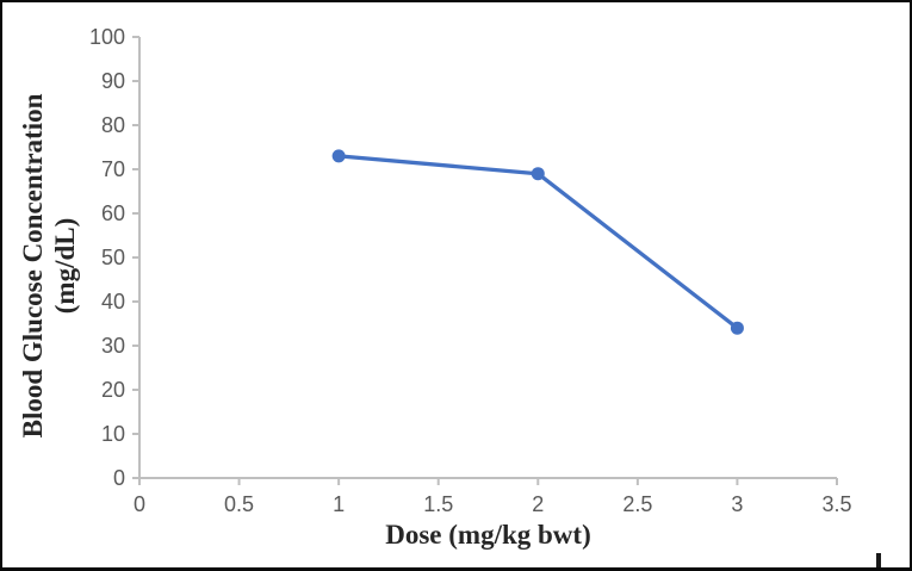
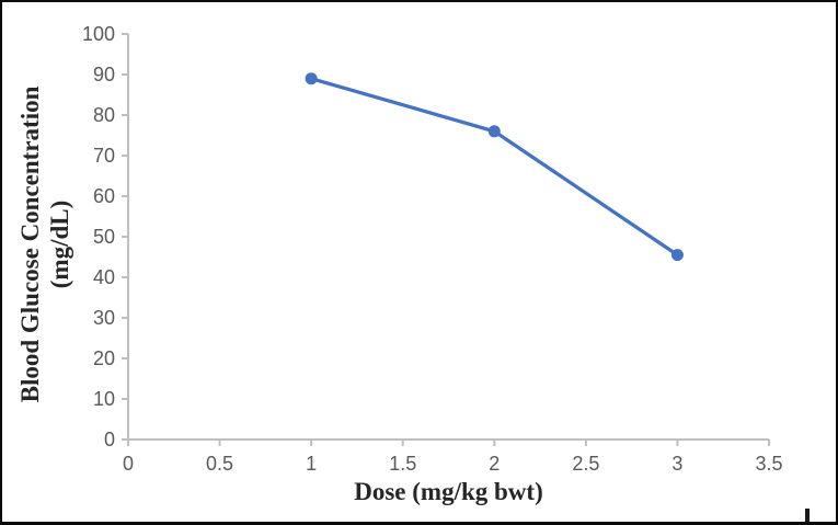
1: 73 -> 89
2: 69 -> 76
3: 34 -> 46
